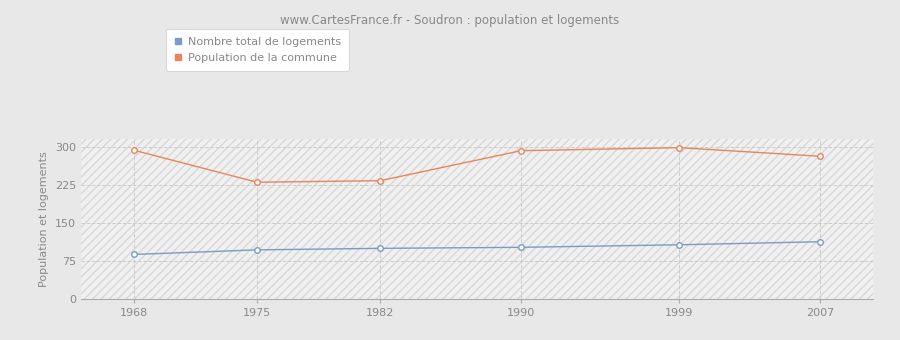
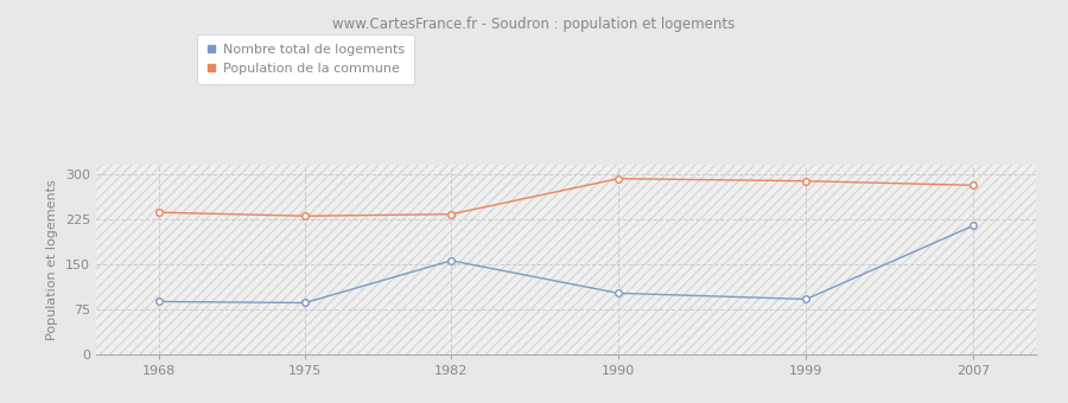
Population de la commune/1968: 293 -> 236
Nombre total de logements/1975: 97 -> 86
Nombre total de logements/1982: 100 -> 156
Nombre total de logements/1999: 107 -> 92
Population de la commune/1999: 298 -> 288
Nombre total de logements/2007: 113 -> 214
